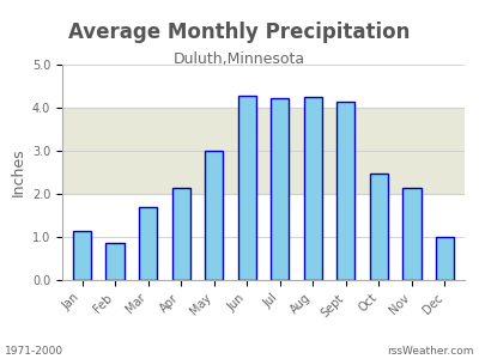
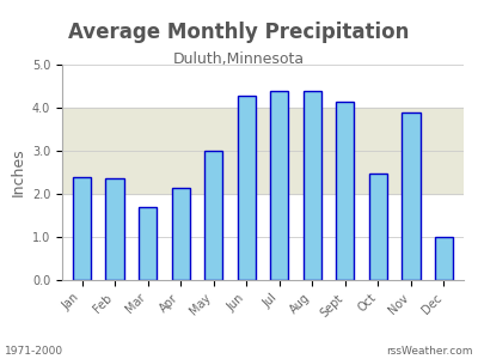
Jan: 1.15 -> 2.40
Feb: 0.87 -> 2.35
Jul: 4.22 -> 4.40
Aug: 4.25 -> 4.40
Nov: 2.15 -> 3.90
